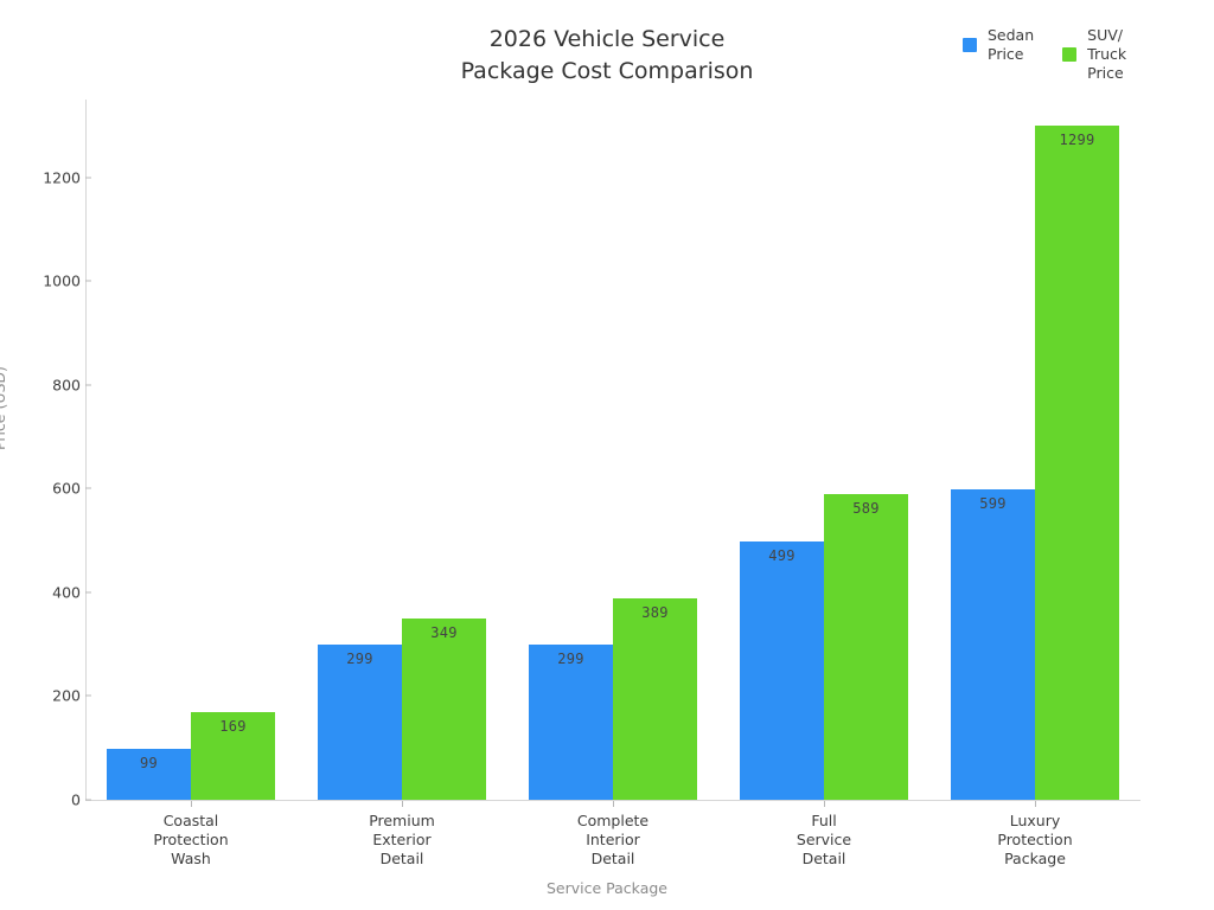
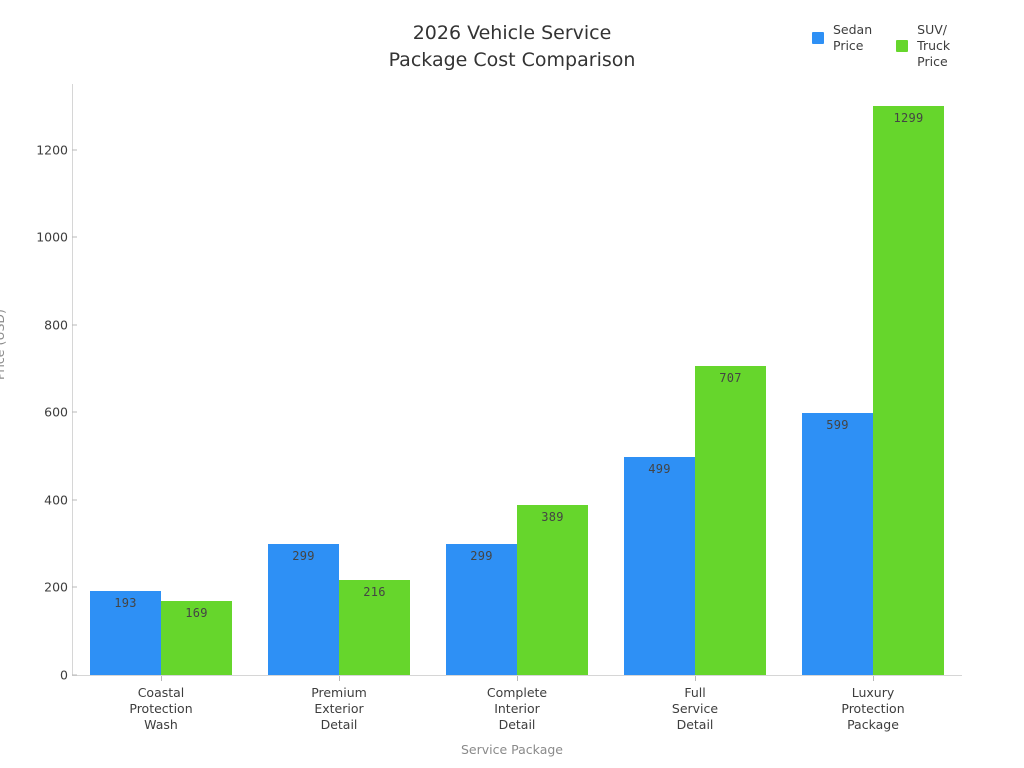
Sedan Price/Coastal Protection Wash: 99 -> 193
SUV/ Truck Price/Premium Exterior Detail: 349 -> 216
SUV/ Truck Price/Full Service Detail: 589 -> 707
